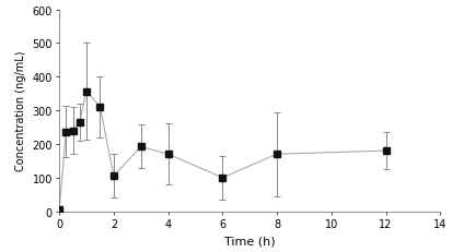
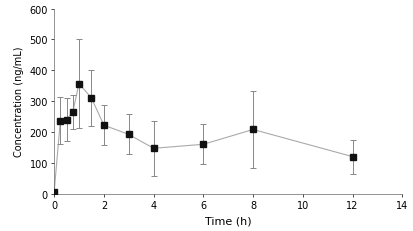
2: 105 -> 222
4: 170 -> 147
6: 100 -> 160
8: 170 -> 208
12: 180 -> 120
